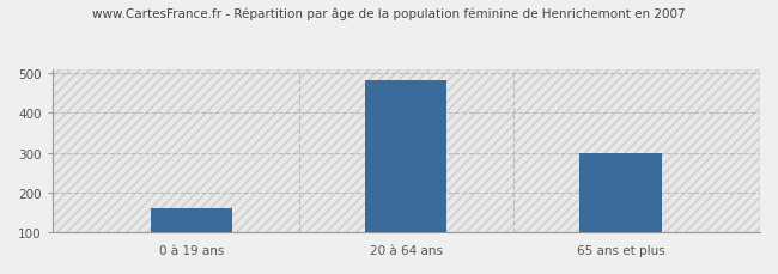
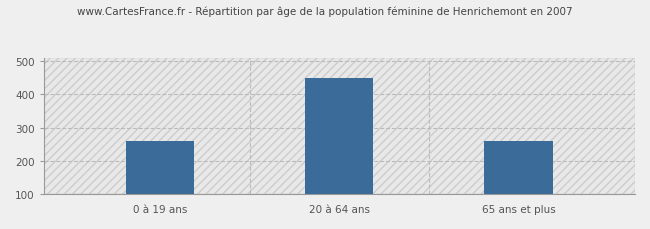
0 à 19 ans: 160 -> 260
20 à 64 ans: 483 -> 450
65 ans et plus: 300 -> 260
